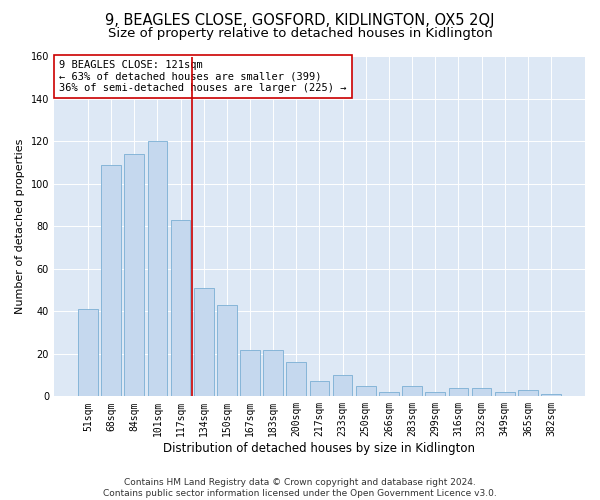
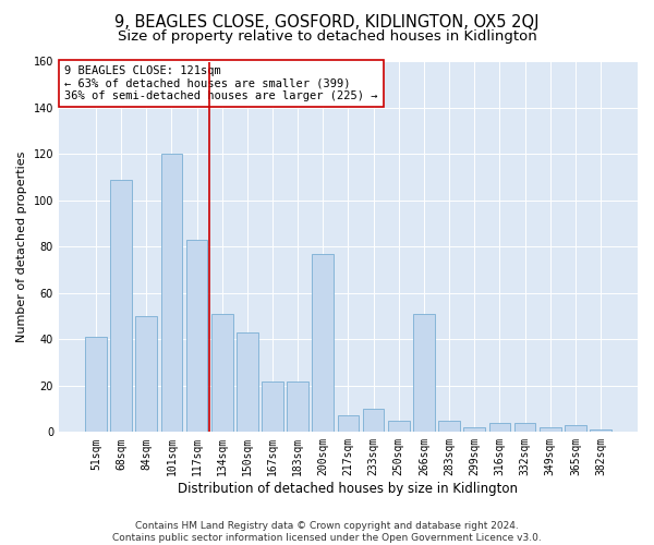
84sqm: 114 -> 50
200sqm: 16 -> 77
266sqm: 2 -> 51
